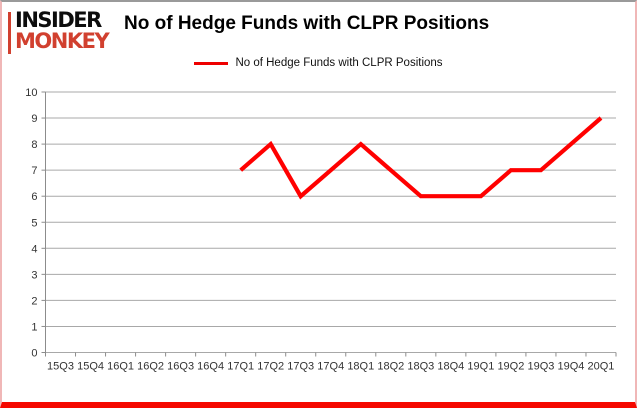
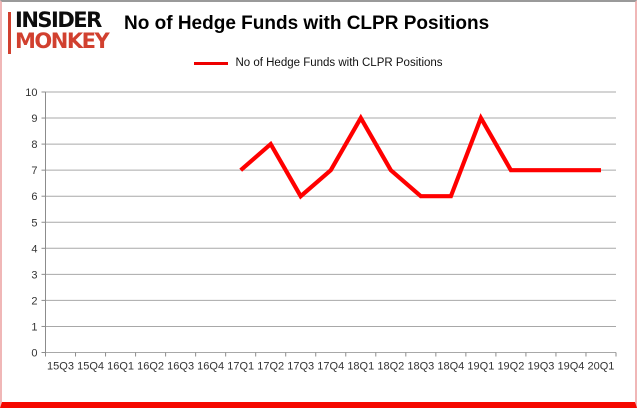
18Q1: 8 -> 9
19Q1: 6 -> 9
19Q4: 8 -> 7
20Q1: 9 -> 7
